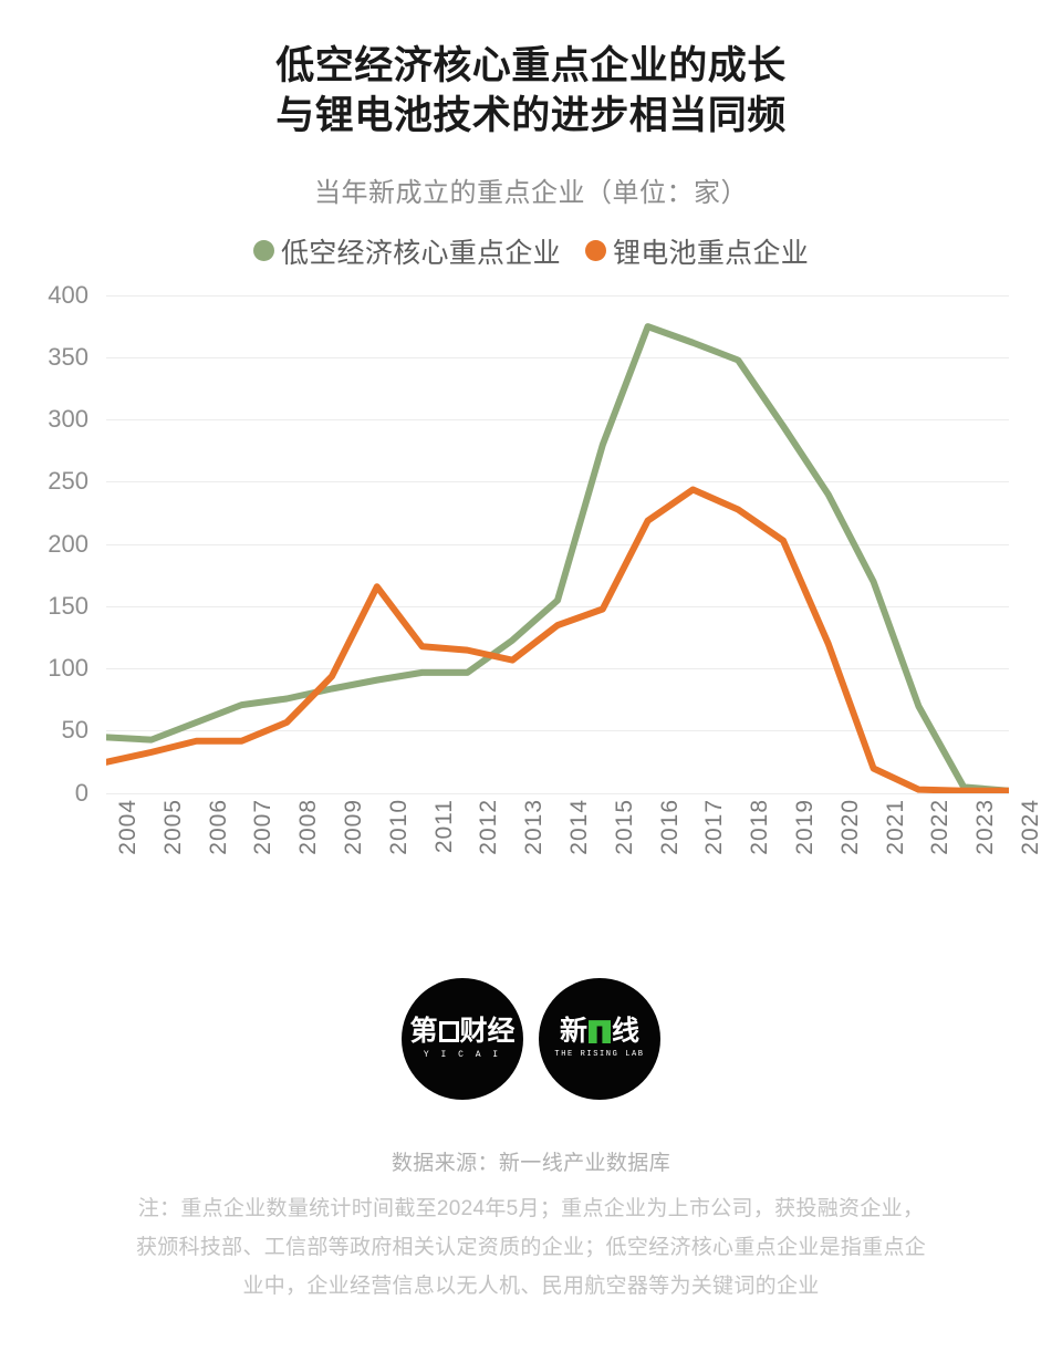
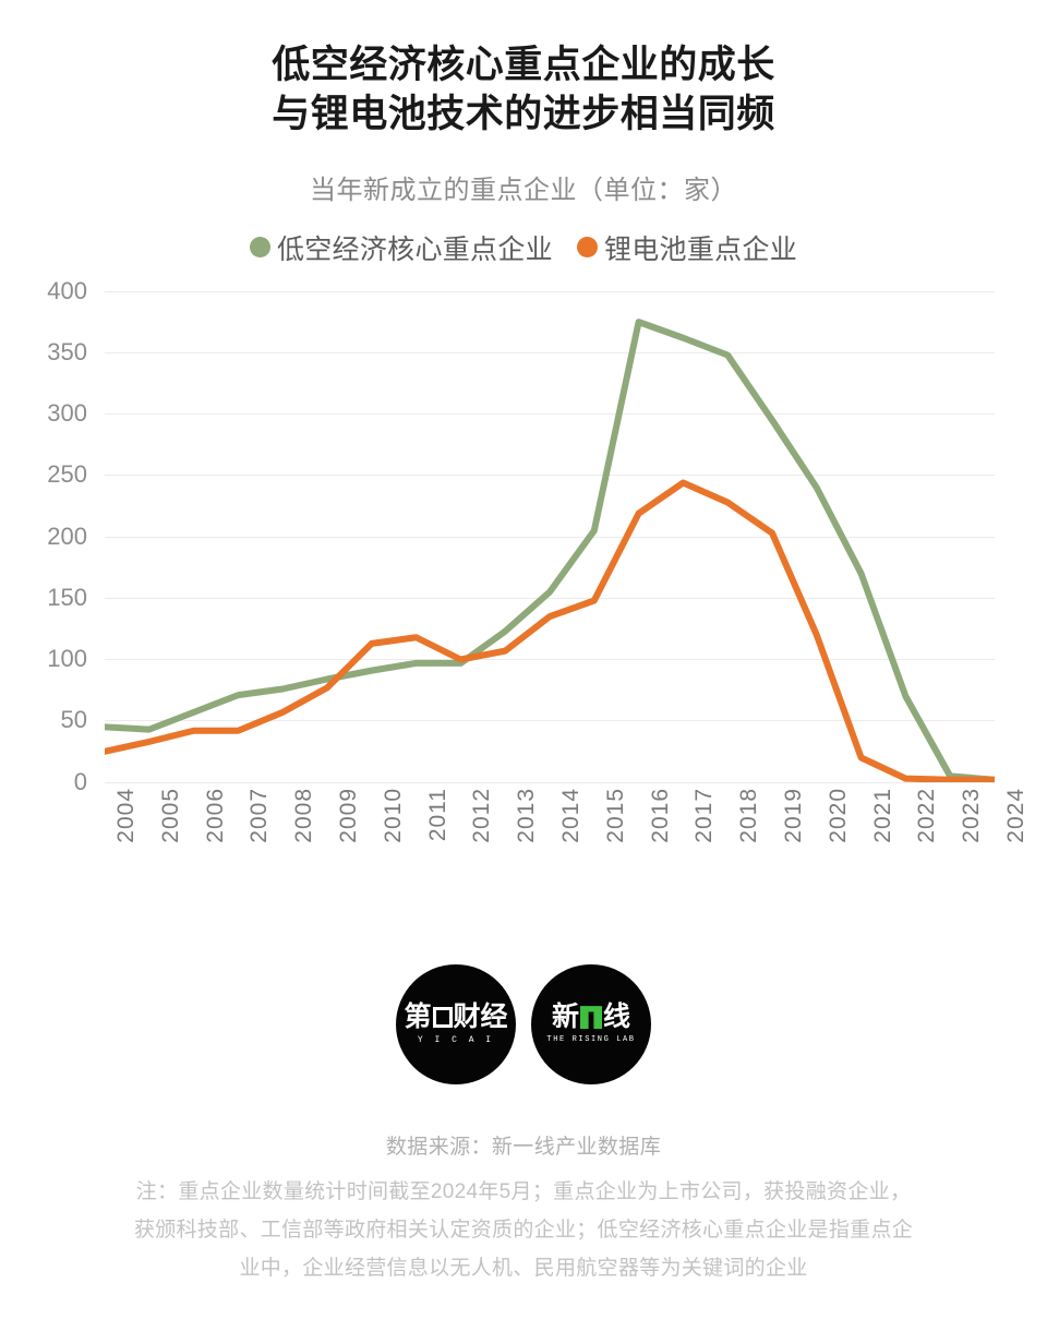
锂电池重点企业/2009: 94 -> 77
锂电池重点企业/2010: 166 -> 113
锂电池重点企业/2012: 115 -> 100
低空经济核心重点企业/2015: 280 -> 205
